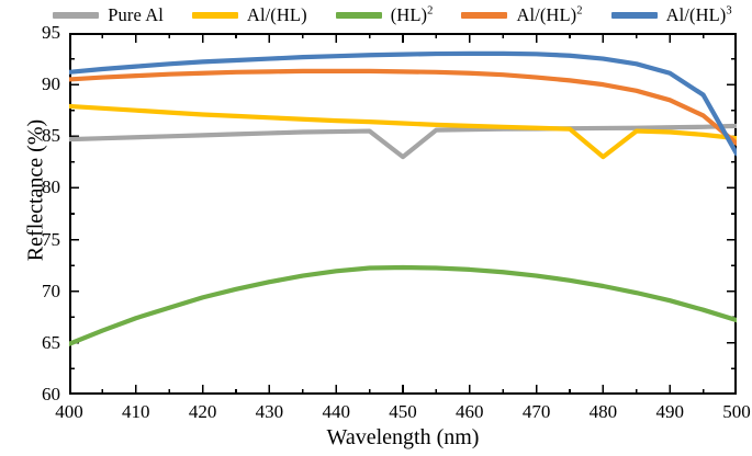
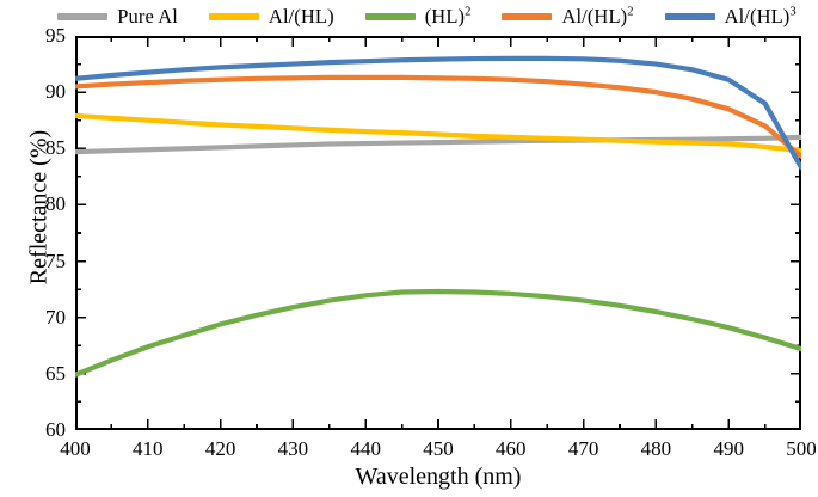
Pure Al/450: 83 -> 86
Al/(HL)/480: 83 -> 86
